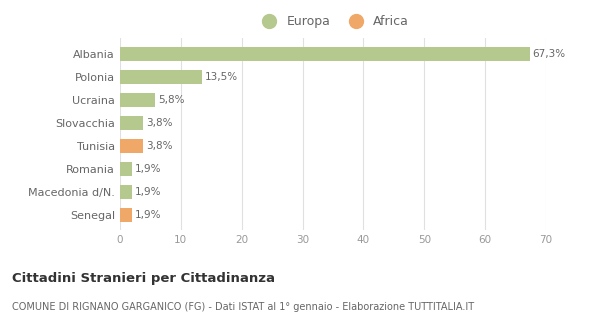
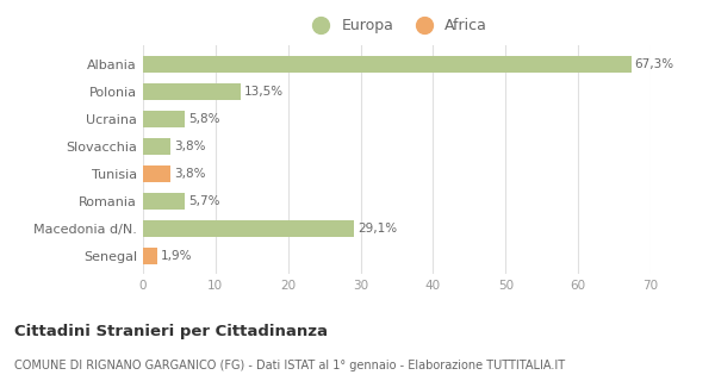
Romania: 1,9% -> 5,7%
Macedonia d/N.: 1,9% -> 29,1%
